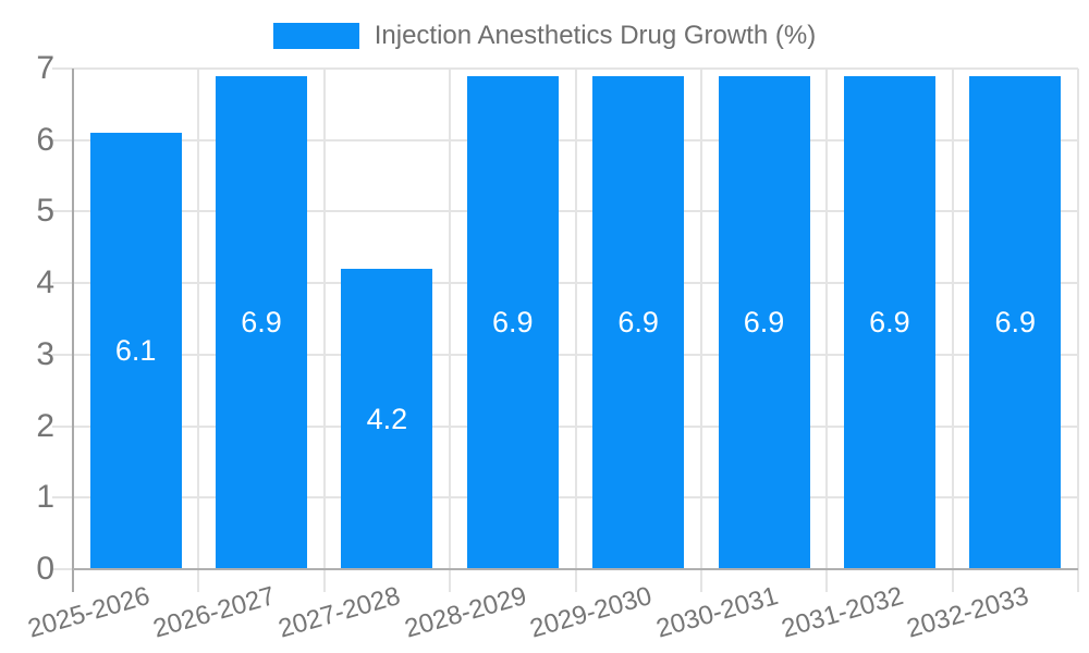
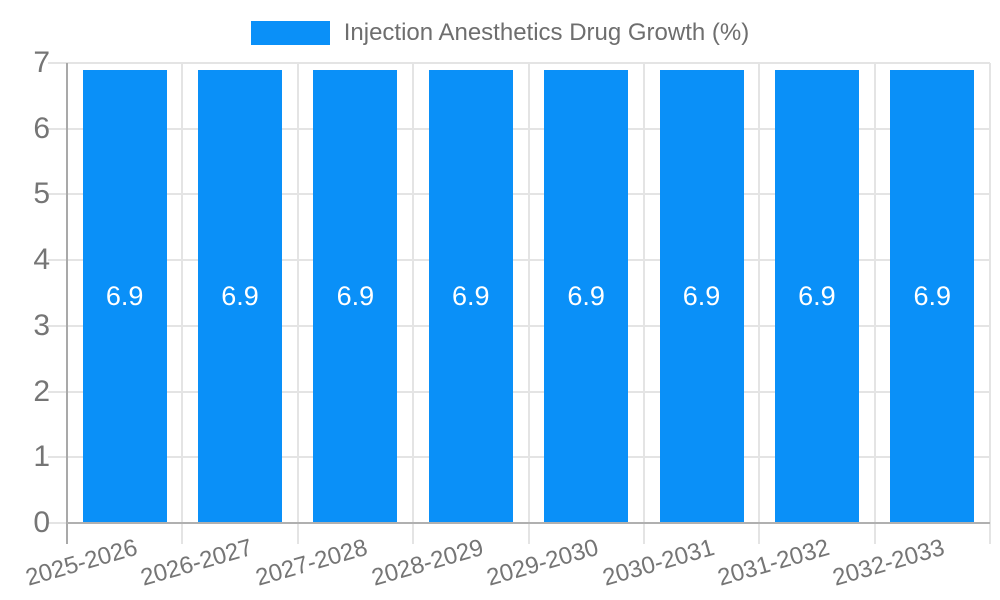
2025-2026: 6.1 -> 6.9
2027-2028: 4.2 -> 6.9
